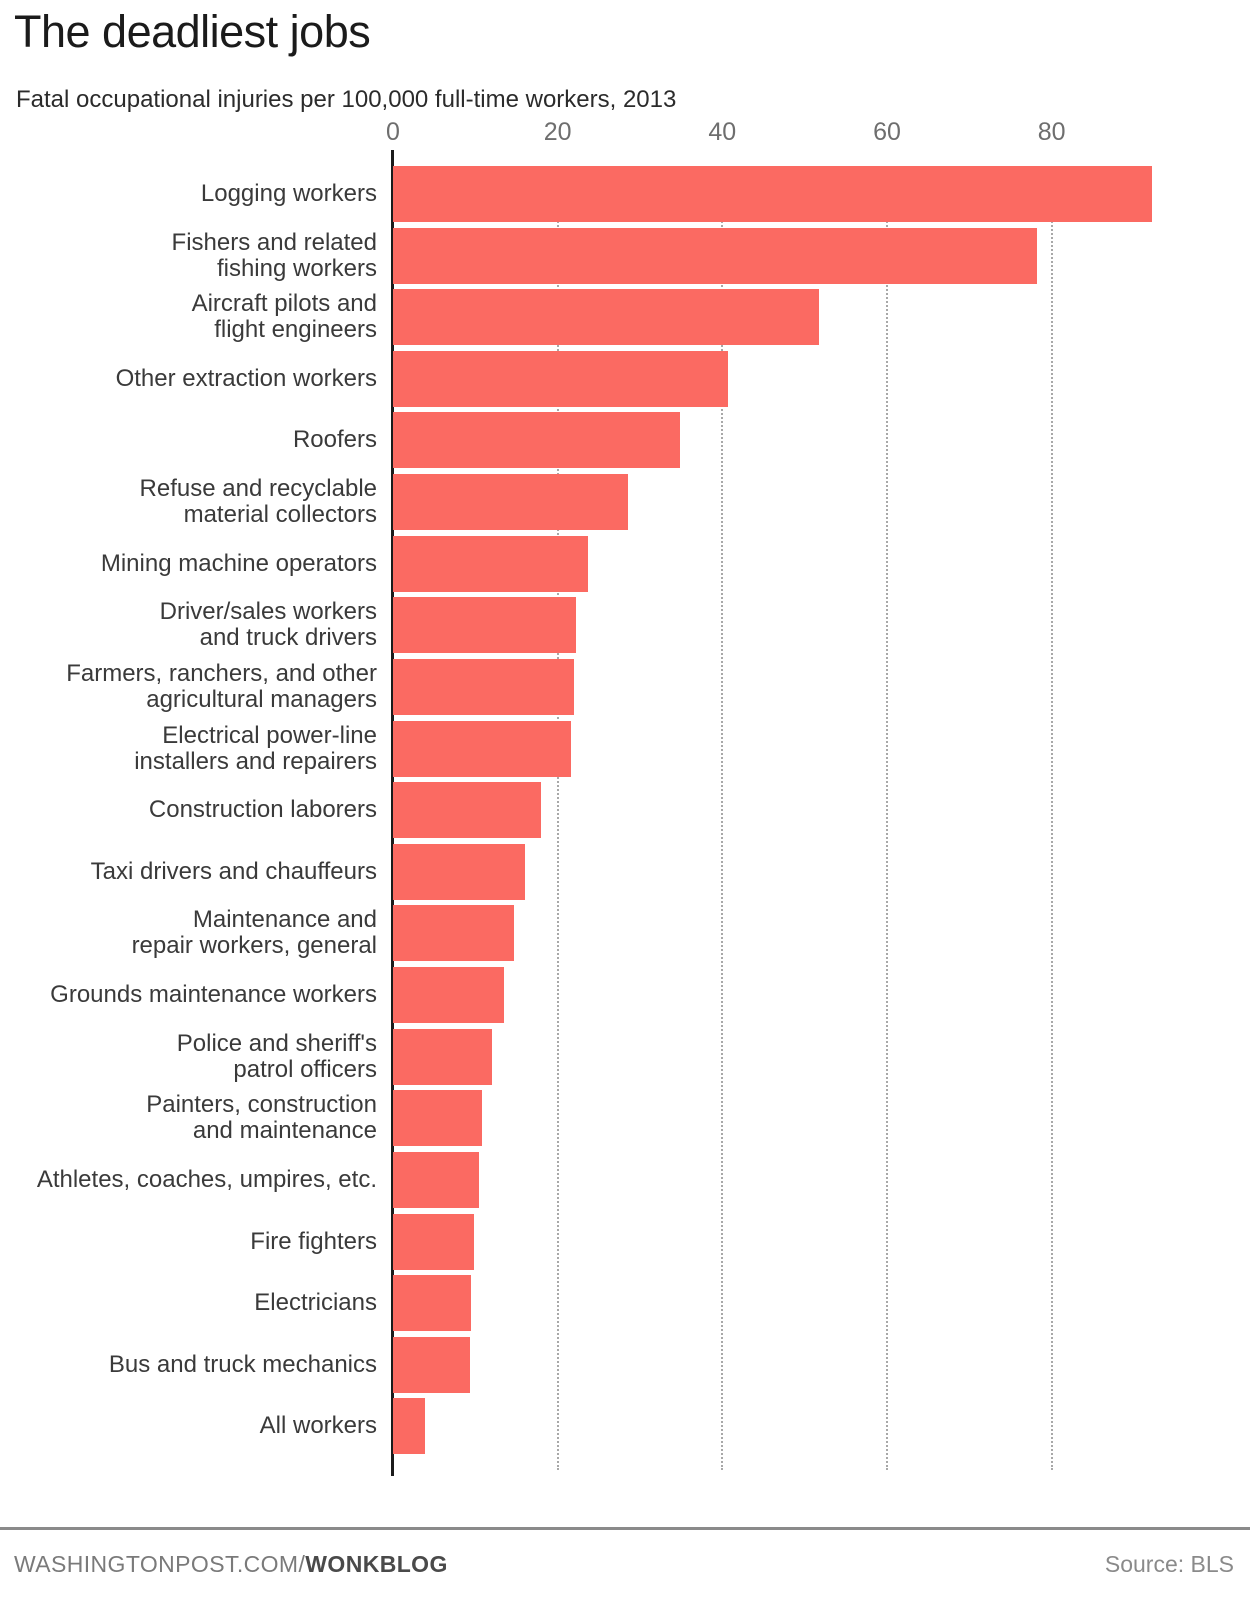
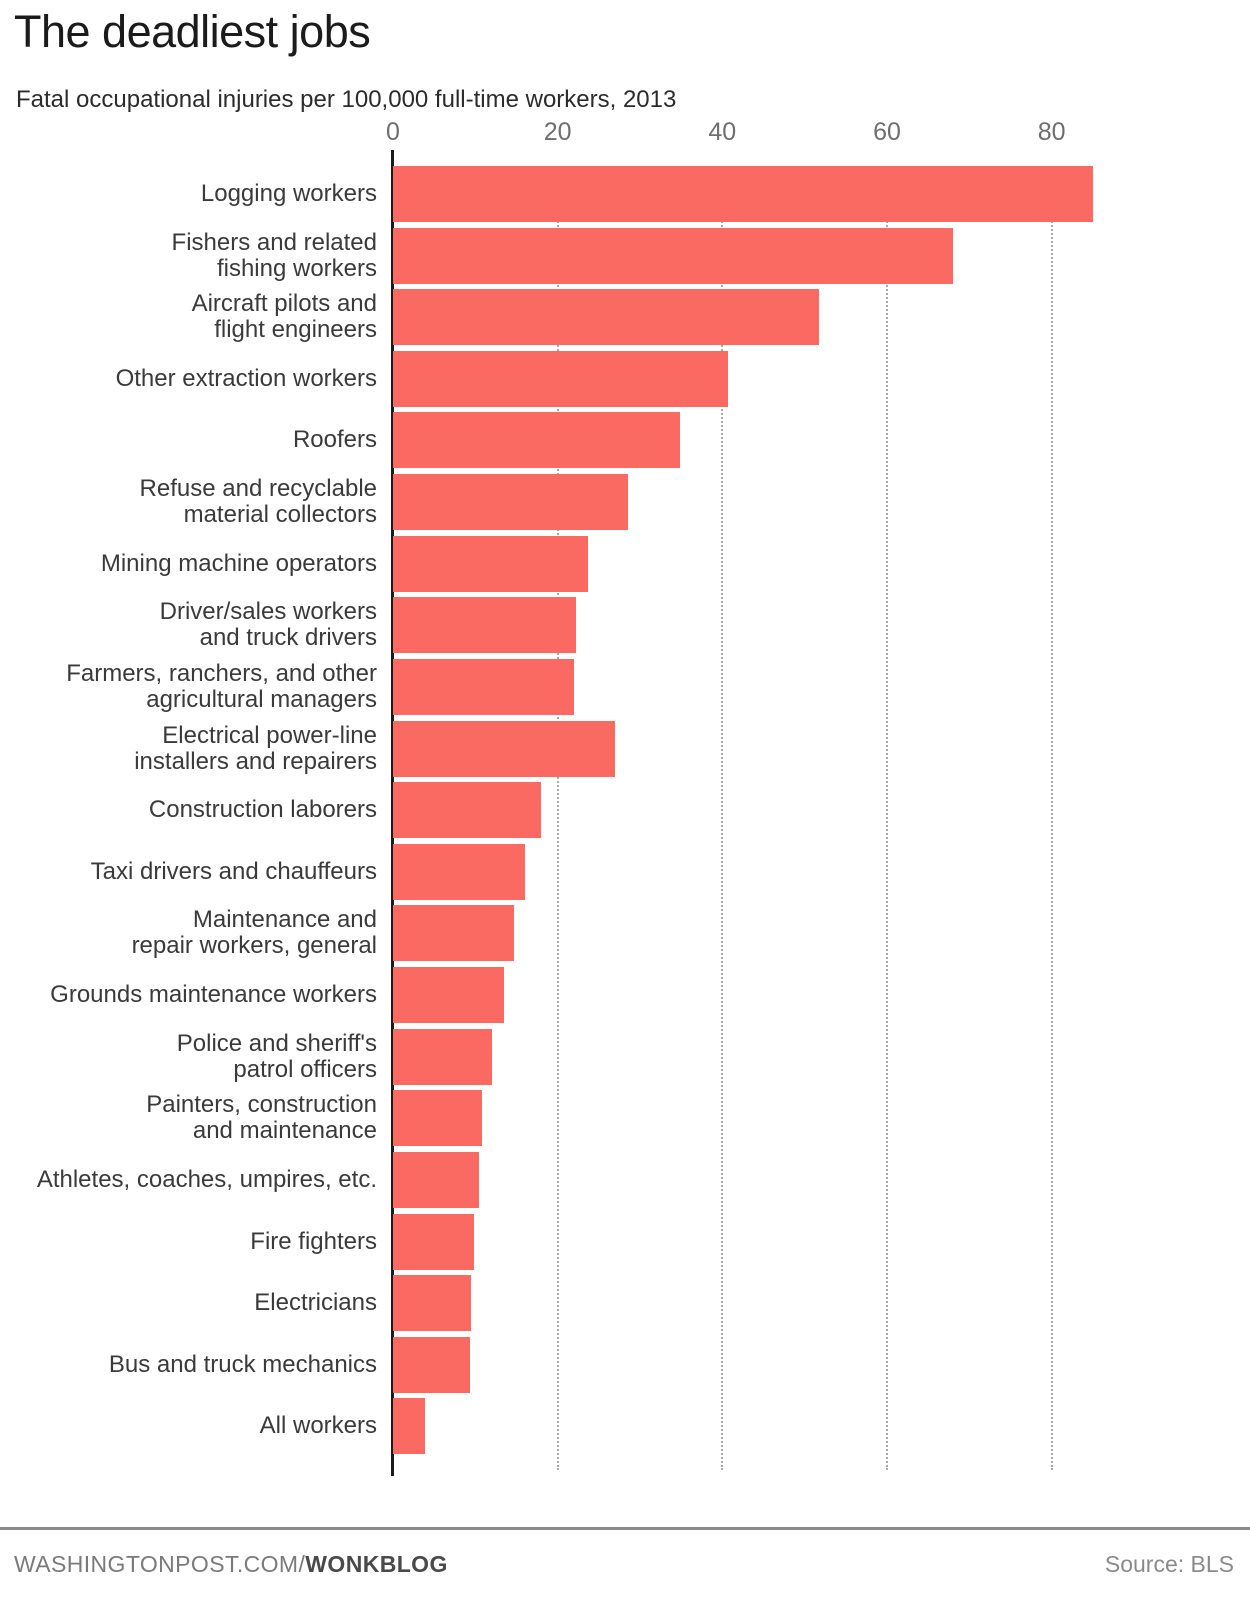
Logging workers: 92 -> 85
Fishers and related fishing workers: 78 -> 68
Electrical power-line installers and repairers: 22 -> 27
